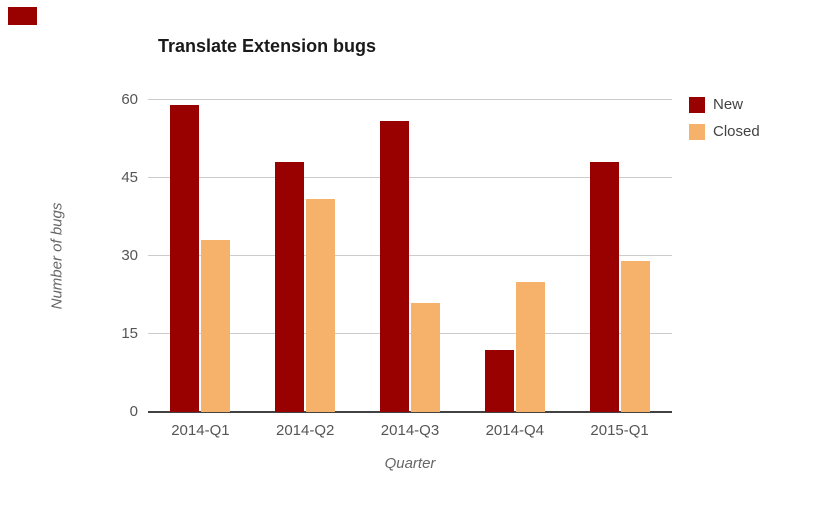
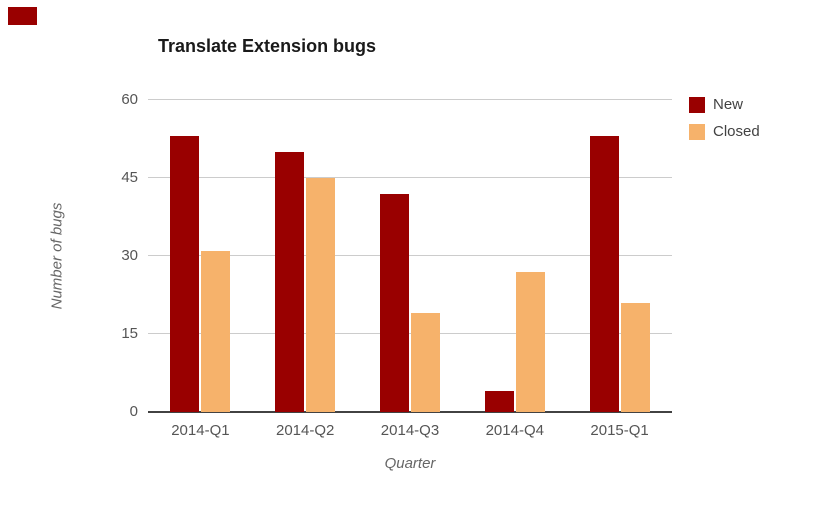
New/2014-Q1: 59 -> 53
Closed/2014-Q1: 33 -> 31
New/2014-Q2: 48 -> 50
Closed/2014-Q2: 41 -> 45
New/2014-Q3: 56 -> 42
Closed/2014-Q3: 21 -> 19
New/2014-Q4: 12 -> 4
Closed/2014-Q4: 25 -> 27
New/2015-Q1: 48 -> 53
Closed/2015-Q1: 29 -> 21
